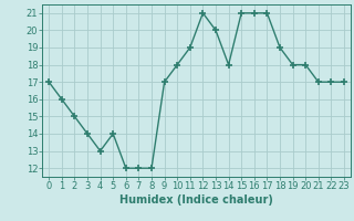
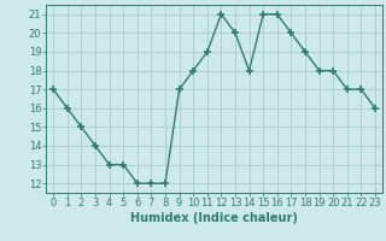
5: 14 -> 13
17: 21 -> 20
23: 17 -> 16
